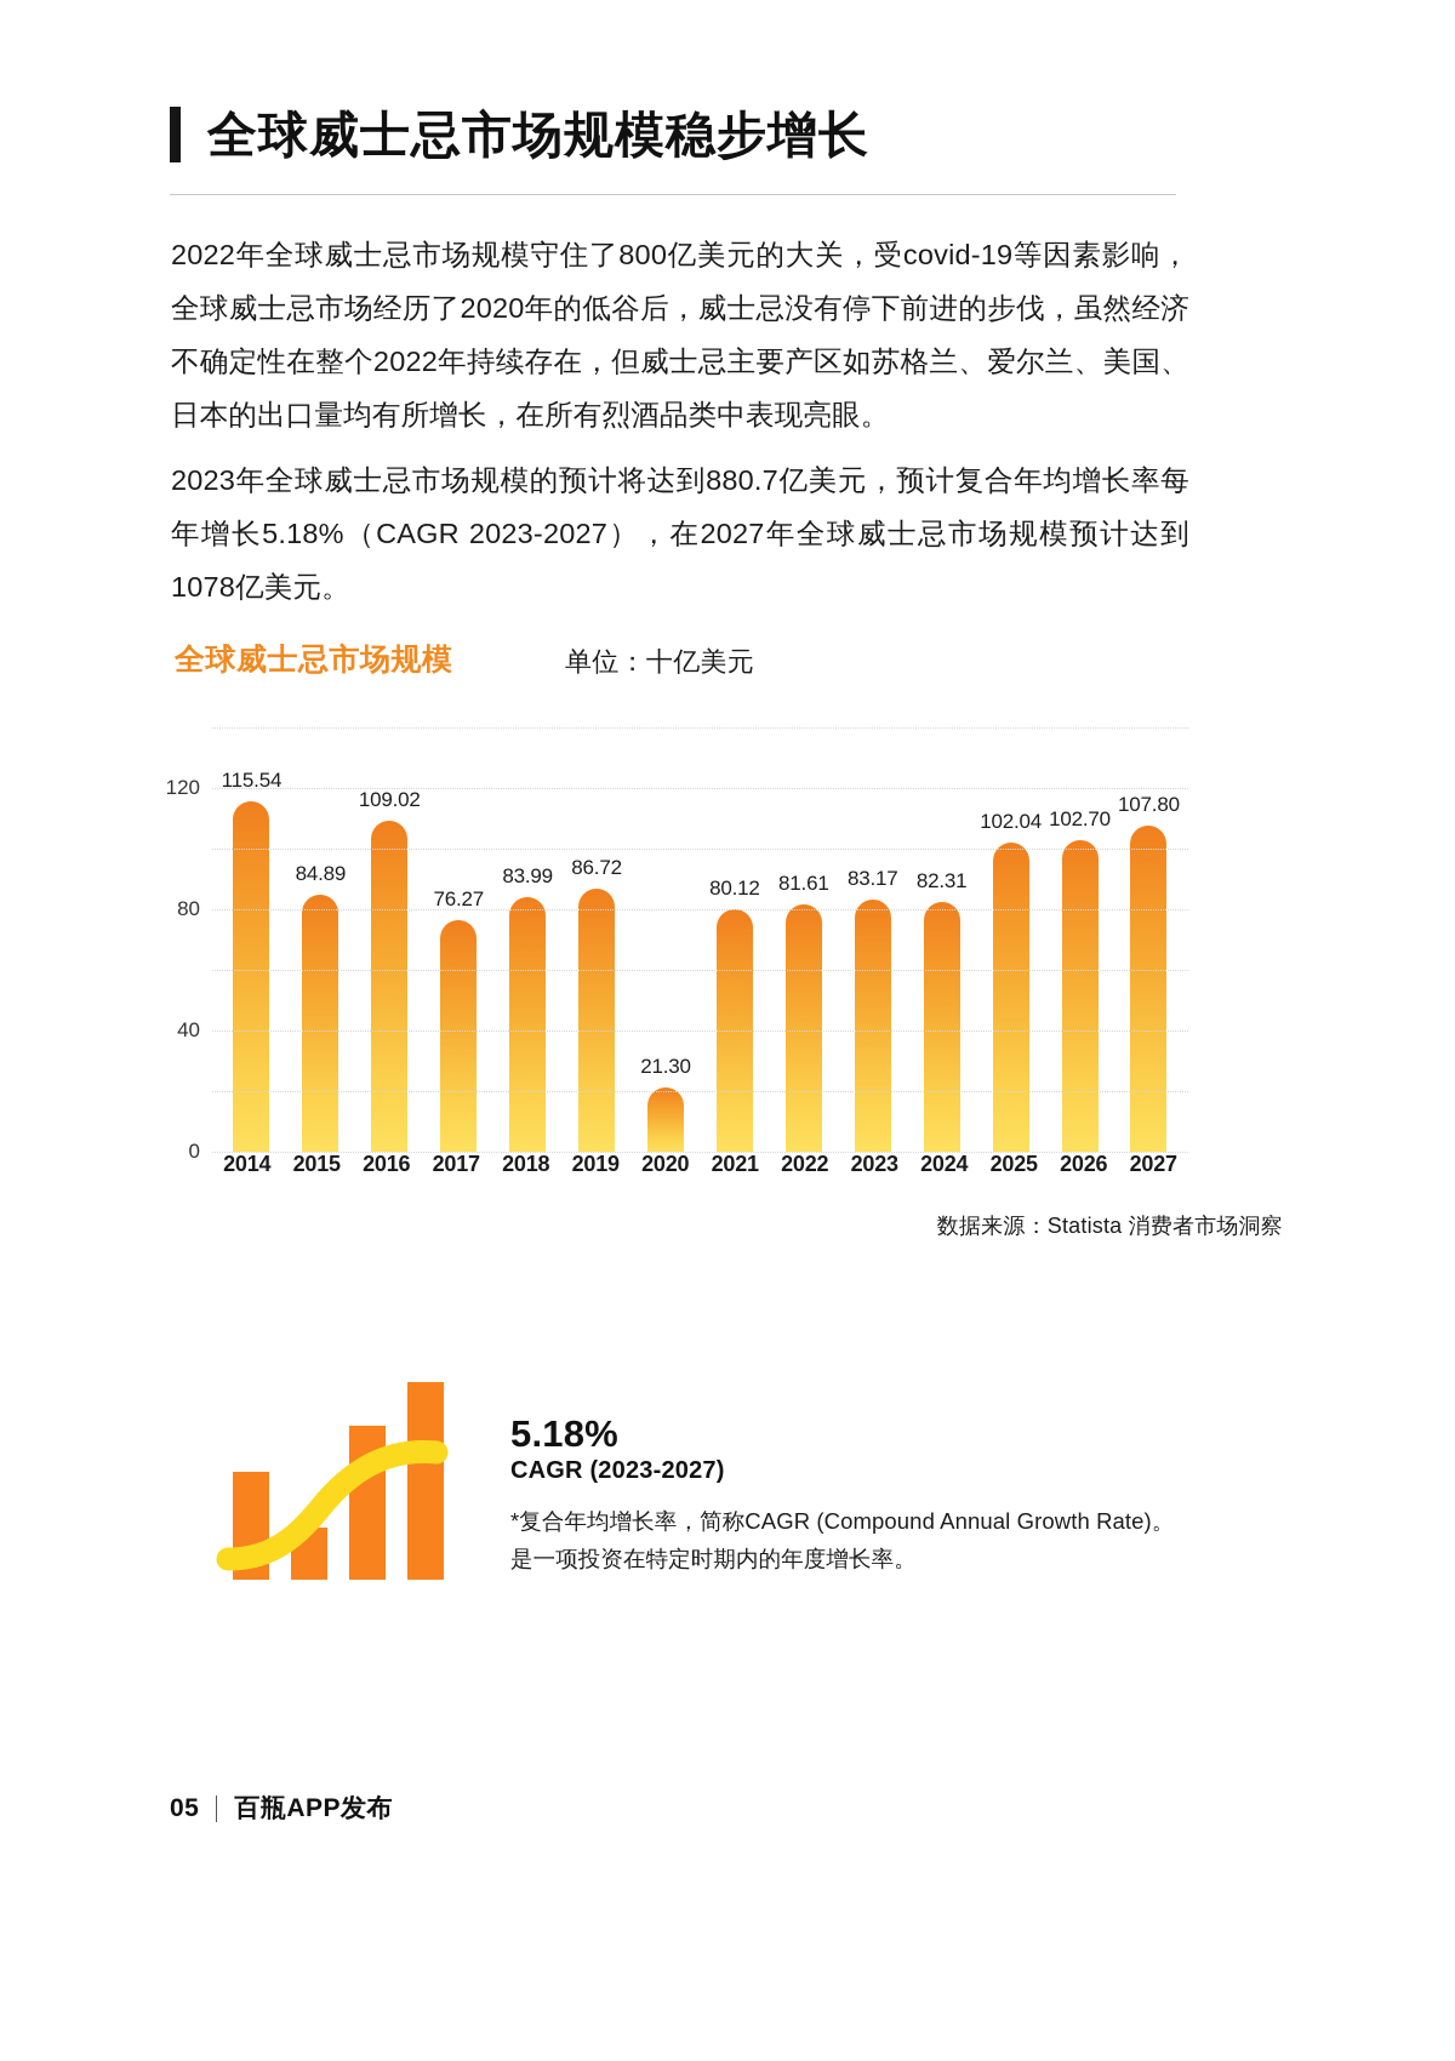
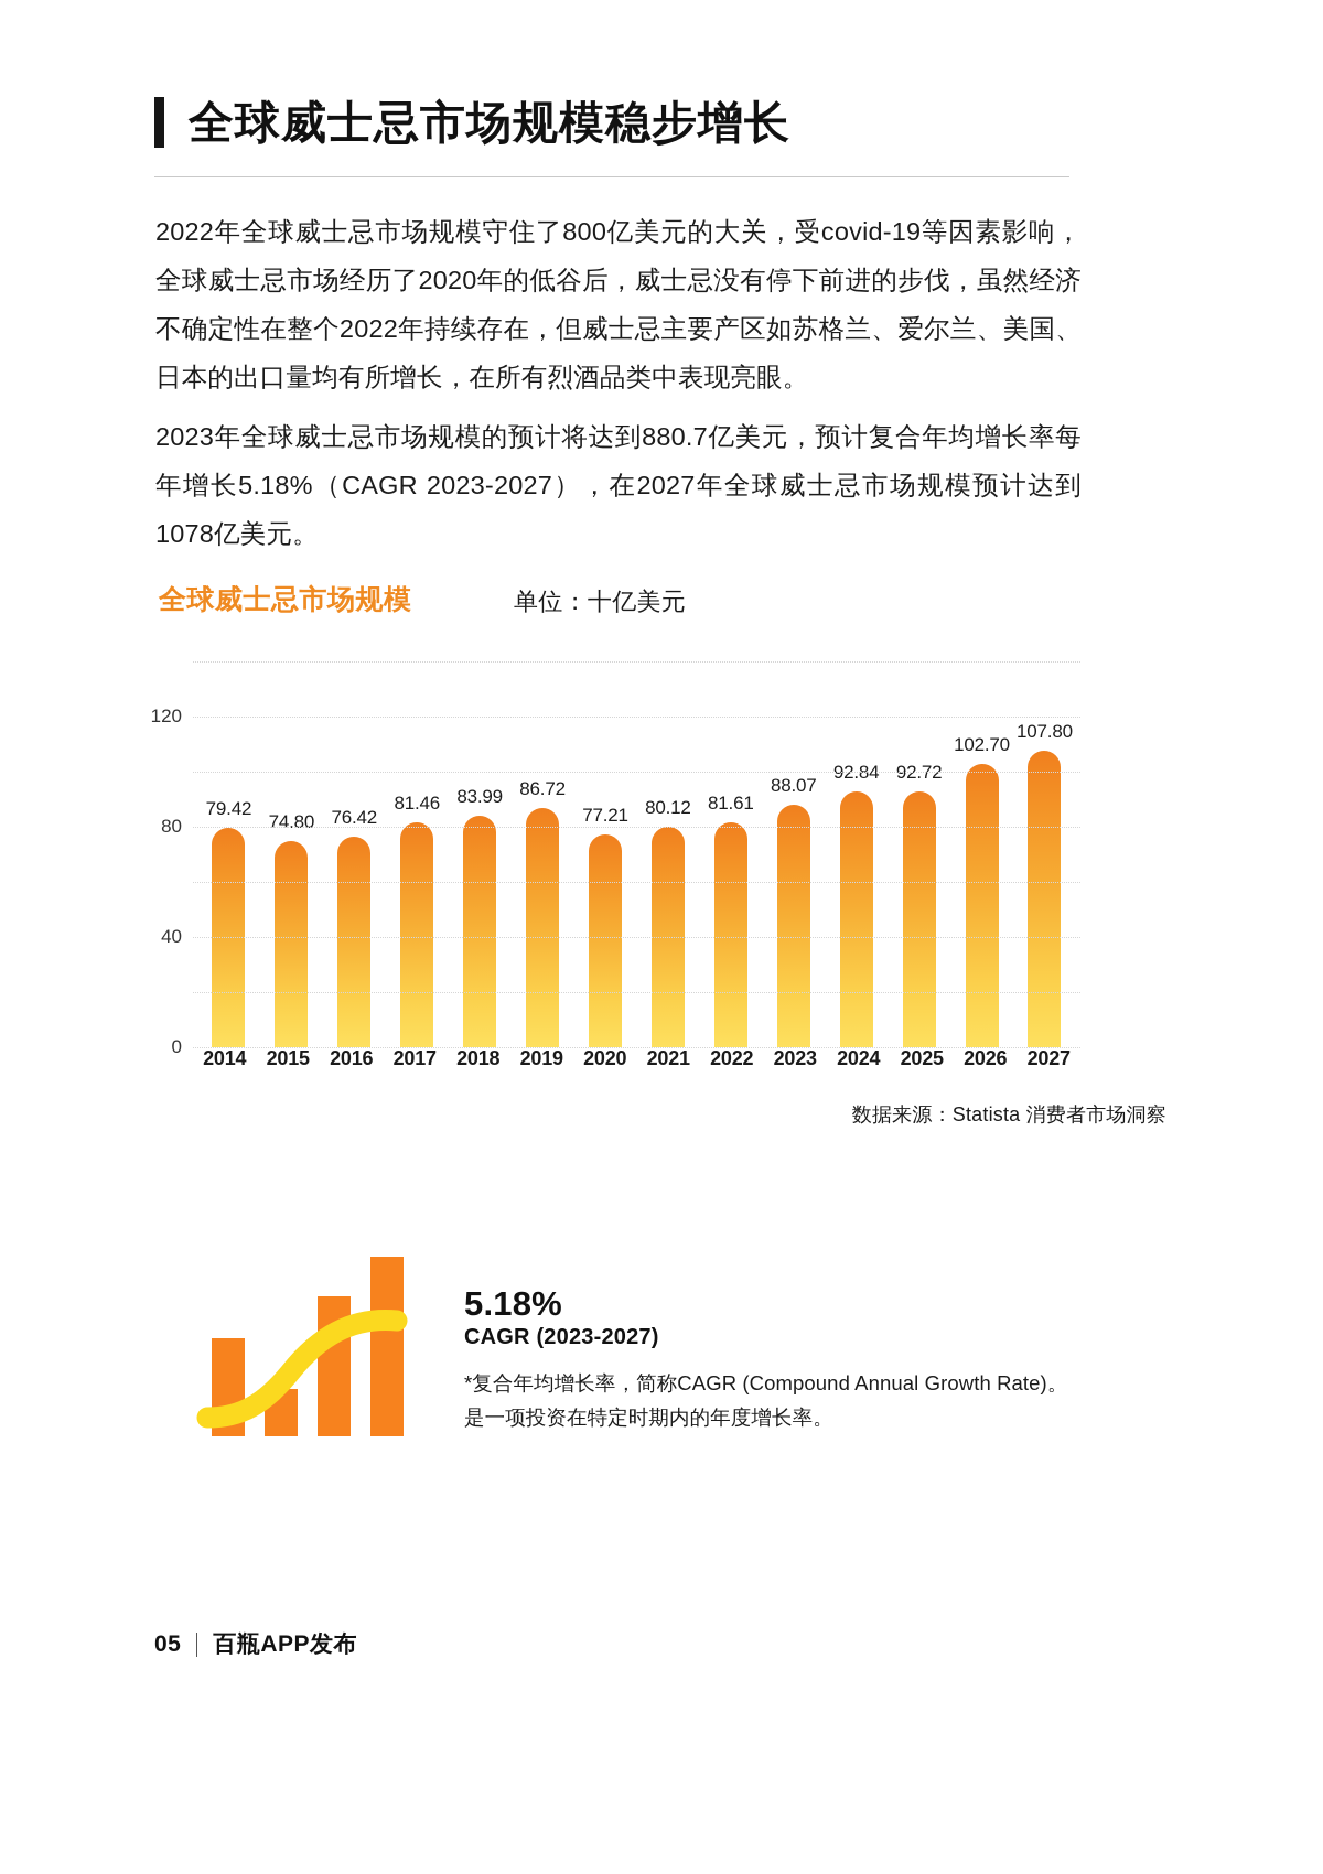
2014: 115.54 -> 79.42
2015: 84.89 -> 74.80
2016: 109.02 -> 76.42
2017: 76.27 -> 81.46
2020: 21.30 -> 77.21
2023: 83.17 -> 88.07
2024: 82.31 -> 92.84
2025: 102.04 -> 92.72
